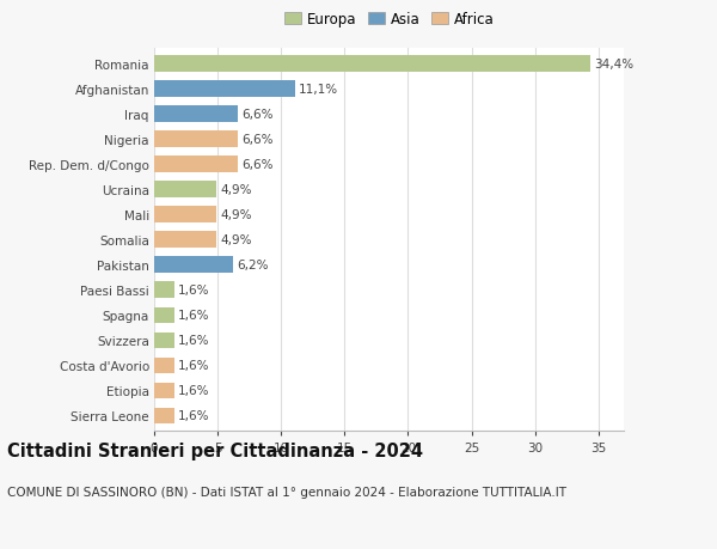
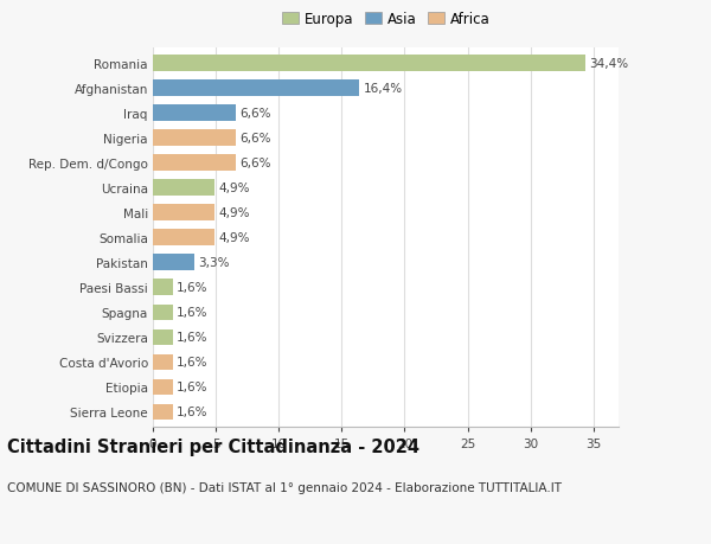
Afghanistan: 11,1% -> 16,4%
Pakistan: 6,2% -> 3,3%
